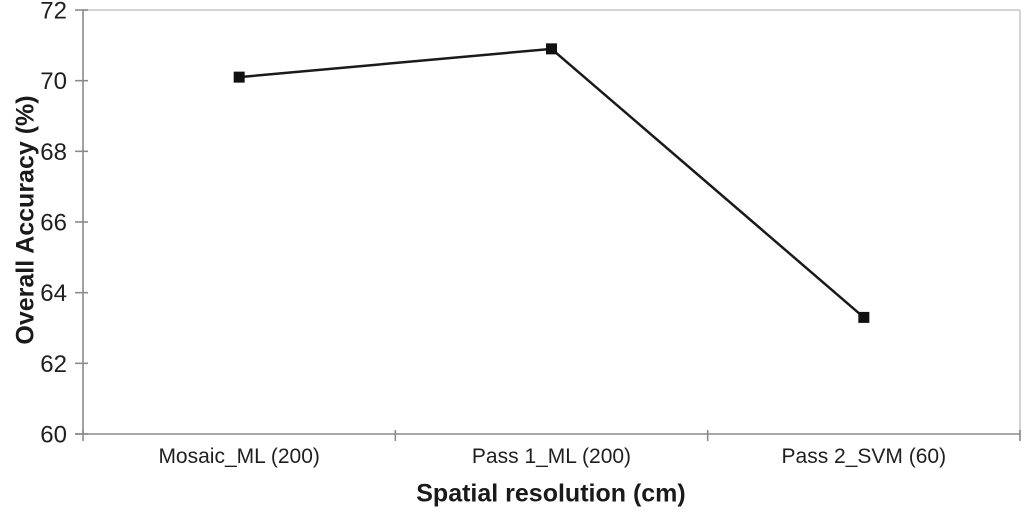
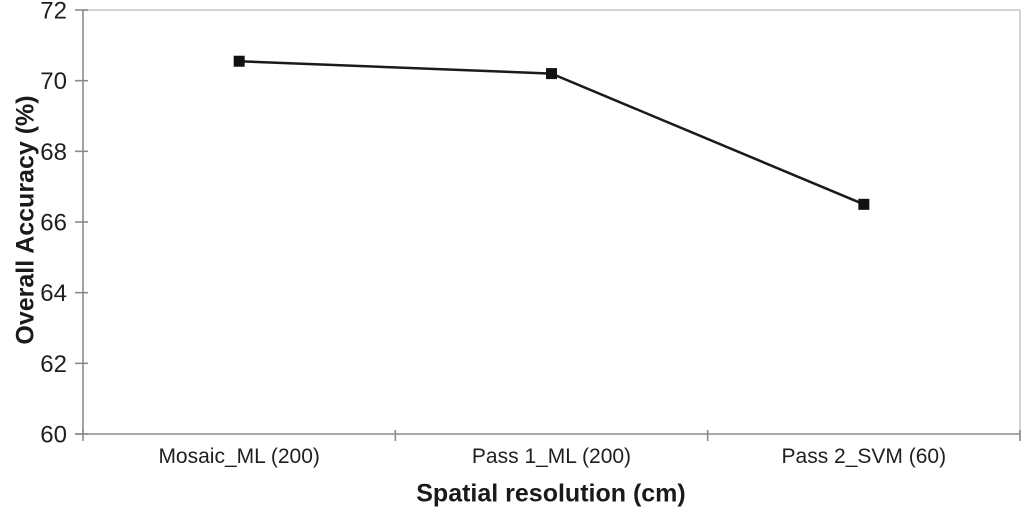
Mosaic_ML (200): 70.1 -> 70.5
Pass 1_ML (200): 70.9 -> 70.2
Pass 2_SVM (60): 63.3 -> 66.5
